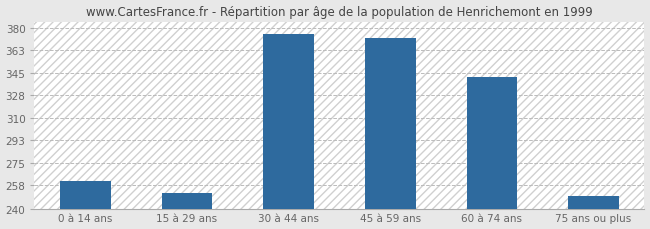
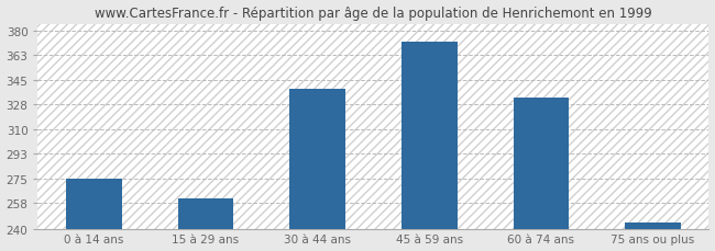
0 à 14 ans: 261 -> 275
15 à 29 ans: 252 -> 261
30 à 44 ans: 375 -> 339
60 à 74 ans: 342 -> 333
75 ans ou plus: 250 -> 244
